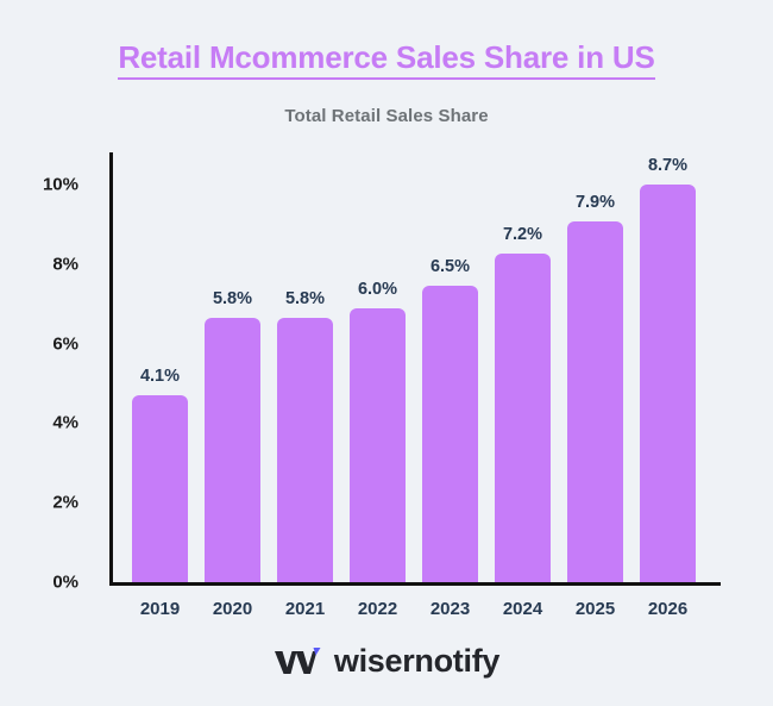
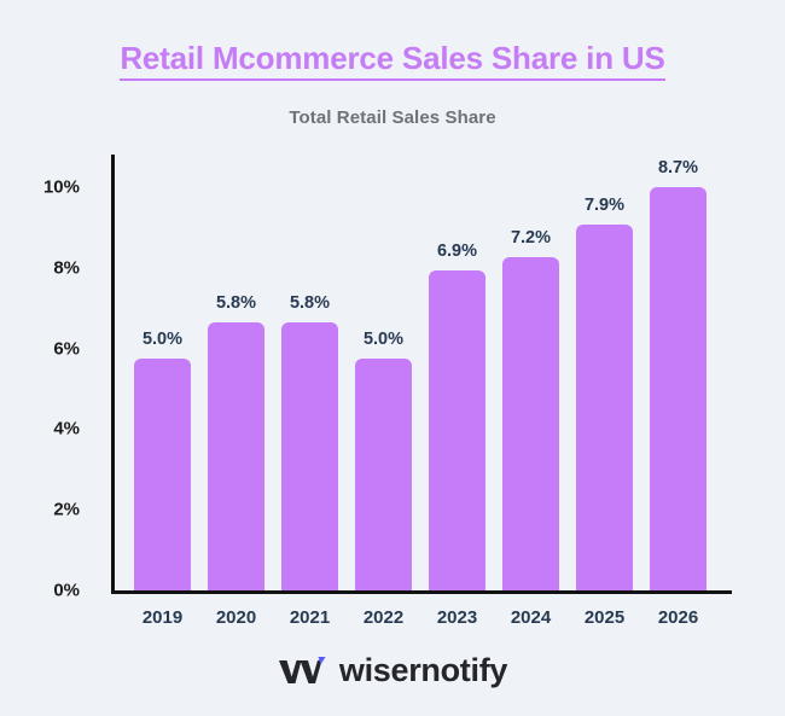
2019: 4.1% -> 5.0%
2022: 6.0% -> 5.0%
2023: 6.5% -> 6.9%
